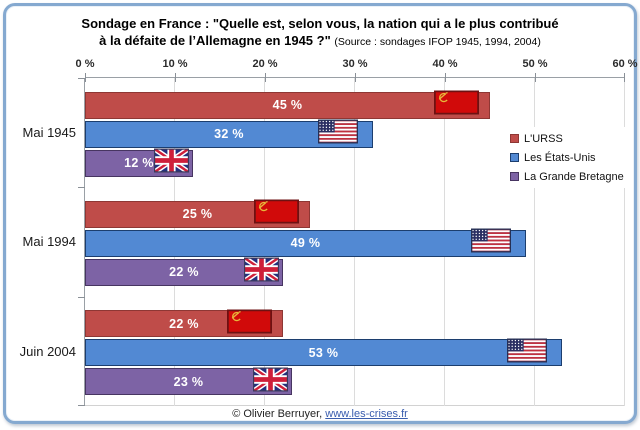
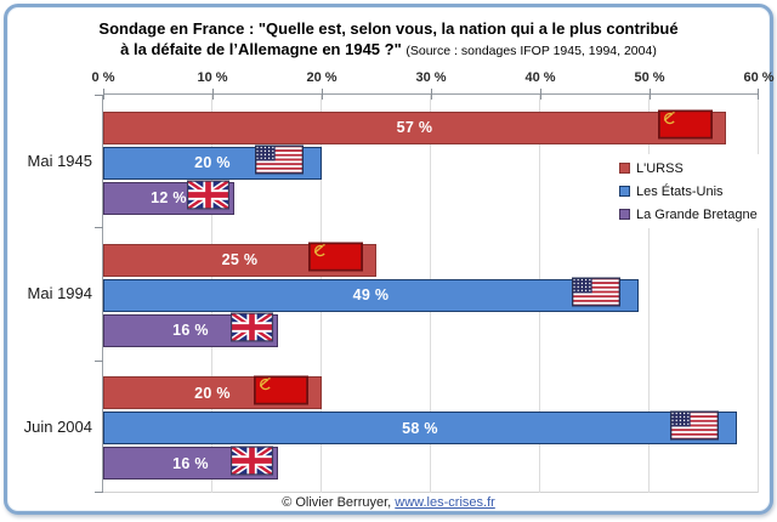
L'URSS/Mai 1945: 45 -> 57
Les États-Unis/Mai 1945: 32 -> 20
La Grande Bretagne/Mai 1994: 22 -> 16
L'URSS/Juin 2004: 22 -> 20
Les États-Unis/Juin 2004: 53 -> 58
La Grande Bretagne/Juin 2004: 23 -> 16
